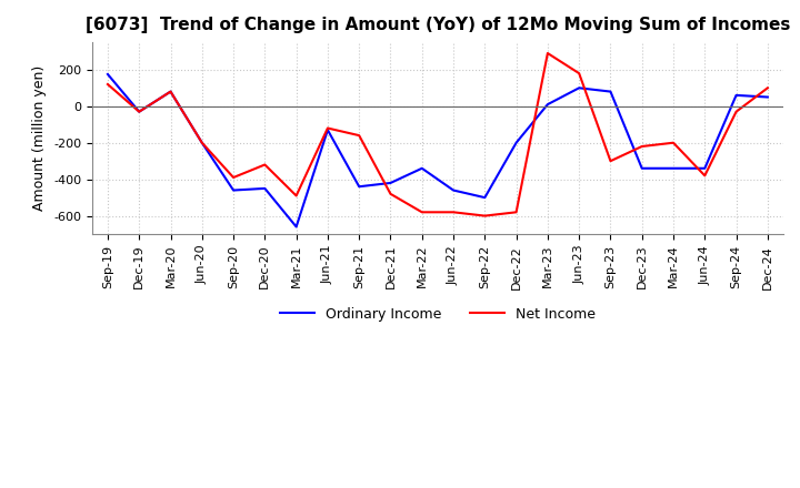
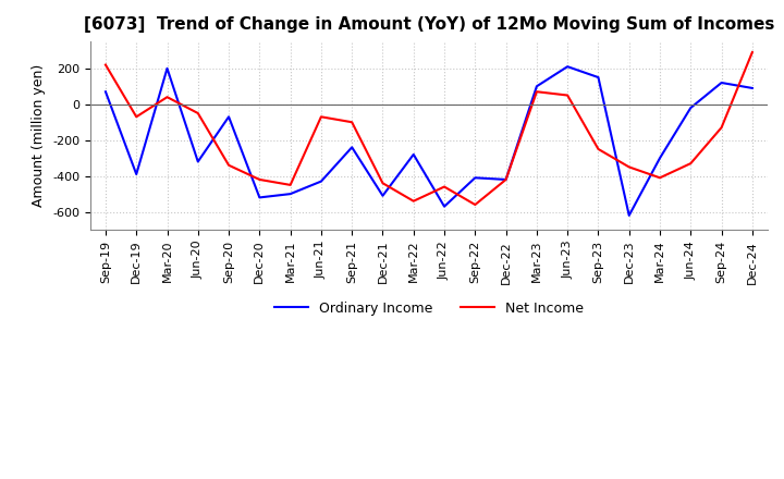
Ordinary Income/Sep-19: 180 -> 70
Net Income/Sep-19: 120 -> 220
Ordinary Income/Dec-19: -30 -> -390
Net Income/Dec-19: -30 -> -70
Ordinary Income/Mar-20: 80 -> 200
Net Income/Mar-20: 80 -> 40
Ordinary Income/Jun-20: -200 -> -320
Net Income/Jun-20: -200 -> -50
Ordinary Income/Sep-20: -460 -> -70
Net Income/Sep-20: -390 -> -340
Ordinary Income/Dec-20: -450 -> -520
Net Income/Dec-20: -320 -> -420
Ordinary Income/Mar-21: -660 -> -500
Net Income/Mar-21: -490 -> -450
Ordinary Income/Jun-21: -130 -> -430
Net Income/Jun-21: -120 -> -70
Ordinary Income/Sep-21: -440 -> -240
Net Income/Sep-21: -160 -> -100
Ordinary Income/Dec-21: -420 -> -510
Net Income/Dec-21: -480 -> -440
Ordinary Income/Mar-22: -340 -> -280
Net Income/Mar-22: -580 -> -540
Ordinary Income/Jun-22: -460 -> -570
Net Income/Jun-22: -580 -> -460
Ordinary Income/Sep-22: -500 -> -410
Net Income/Sep-22: -600 -> -560
Ordinary Income/Dec-22: -200 -> -420
Net Income/Dec-22: -580 -> -420
Ordinary Income/Mar-23: 10 -> 100
Net Income/Mar-23: 290 -> 70
Ordinary Income/Jun-23: 100 -> 210
Net Income/Jun-23: 180 -> 50
Ordinary Income/Sep-23: 80 -> 150
Net Income/Sep-23: -300 -> -250
Ordinary Income/Dec-23: -340 -> -620
Net Income/Dec-23: -220 -> -350
Ordinary Income/Mar-24: -340 -> -300
Net Income/Mar-24: -200 -> -410
Ordinary Income/Jun-24: -340 -> -20
Net Income/Jun-24: -380 -> -330
Ordinary Income/Sep-24: 60 -> 120
Net Income/Sep-24: -30 -> -130
Ordinary Income/Dec-24: 50 -> 90
Net Income/Dec-24: 100 -> 290
